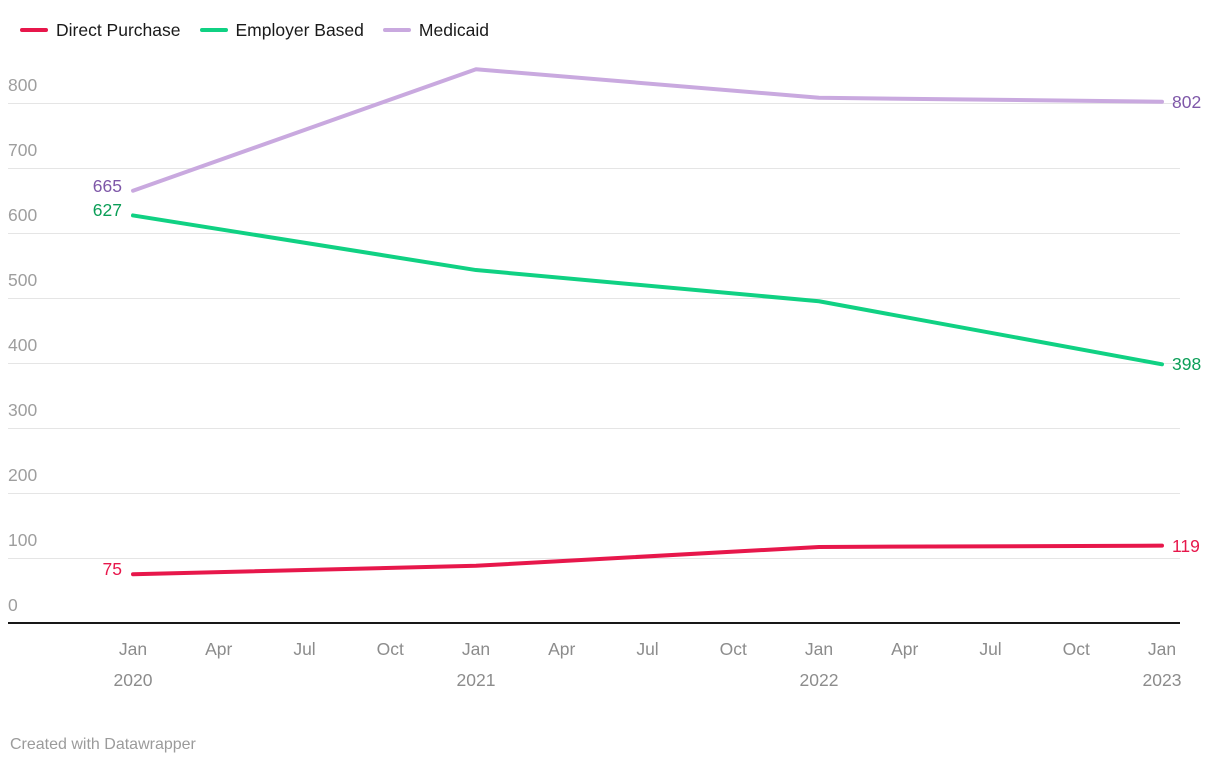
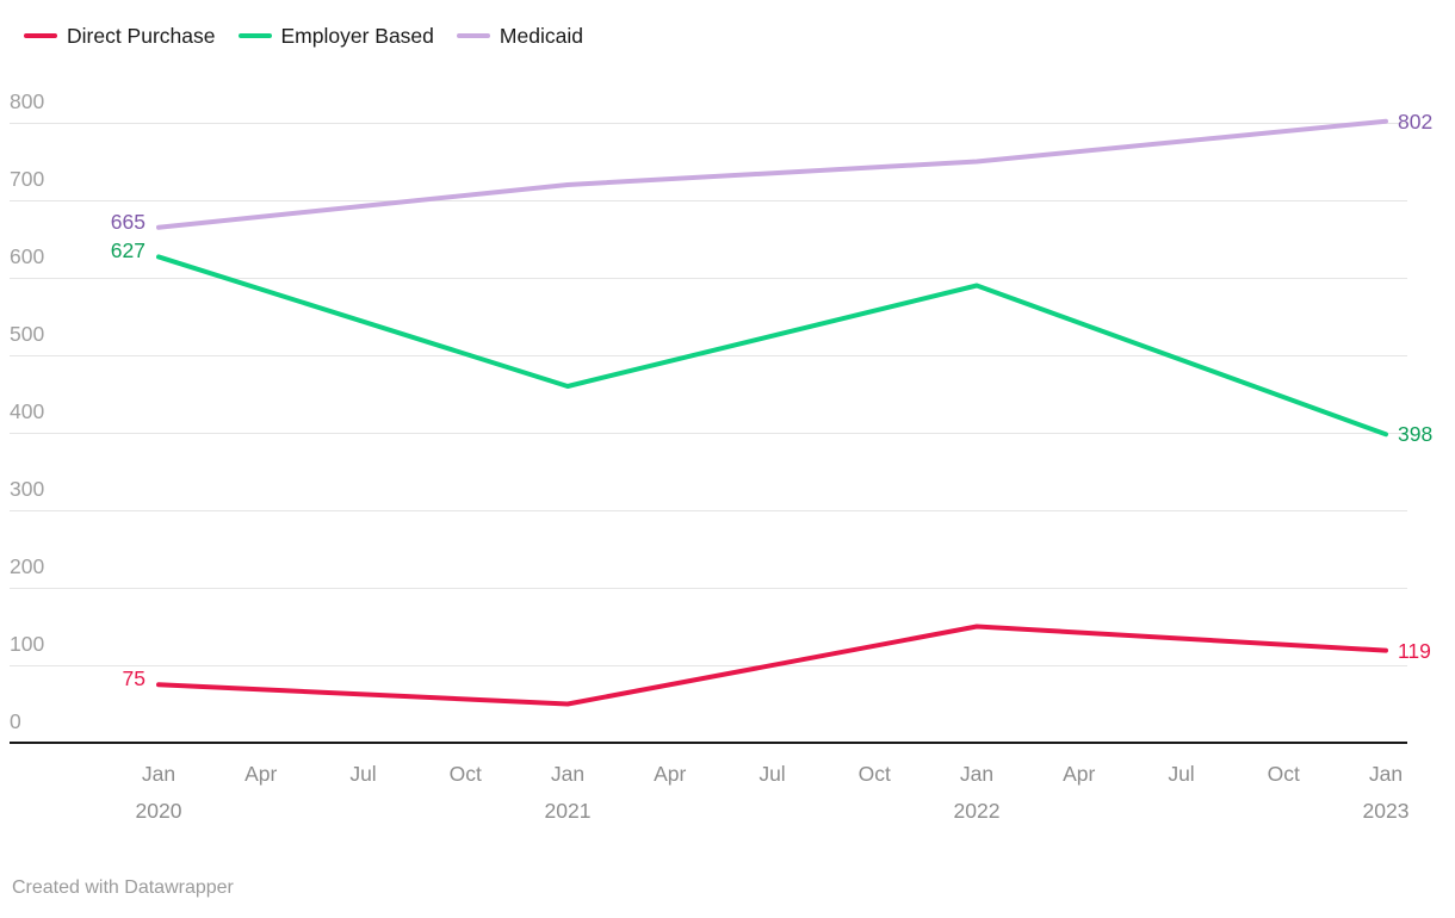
Direct Purchase/Jan 2021: 90 -> 50
Employer Based/Jan 2021: 540 -> 460
Medicaid/Jan 2021: 850 -> 720
Direct Purchase/Jan 2022: 120 -> 150
Employer Based/Jan 2022: 500 -> 590
Medicaid/Jan 2022: 810 -> 750
